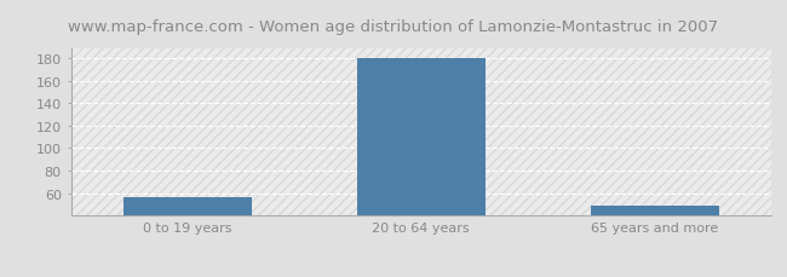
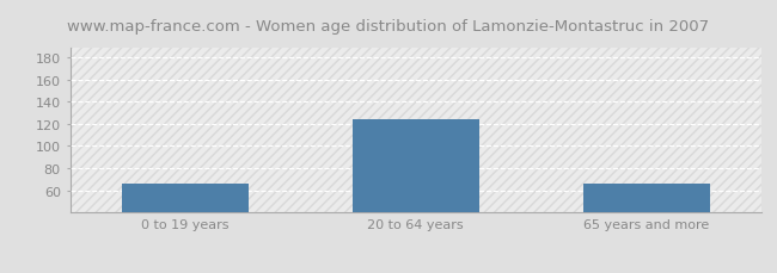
0 to 19 years: 57 -> 66
20 to 64 years: 180 -> 124
65 years and more: 49 -> 66
